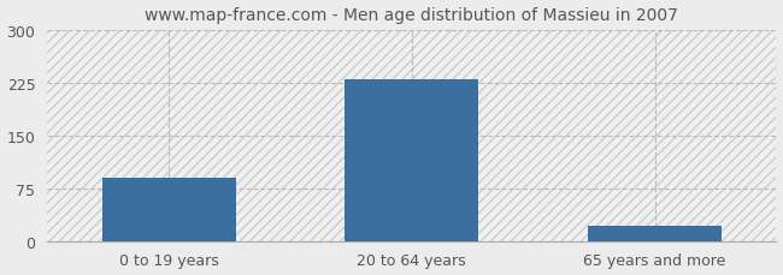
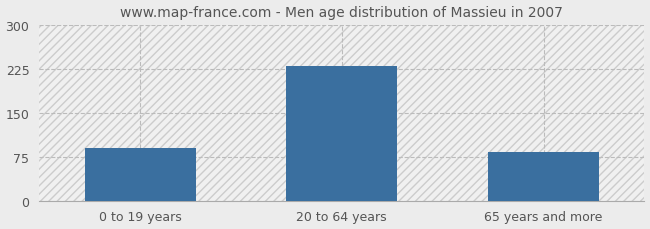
65 years and more: 22 -> 84
